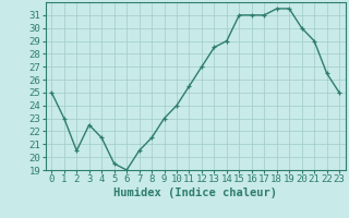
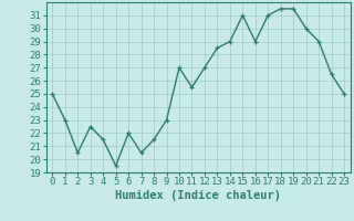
6: 19.0 -> 22.0
10: 24.0 -> 27.0
16: 31.0 -> 29.0
